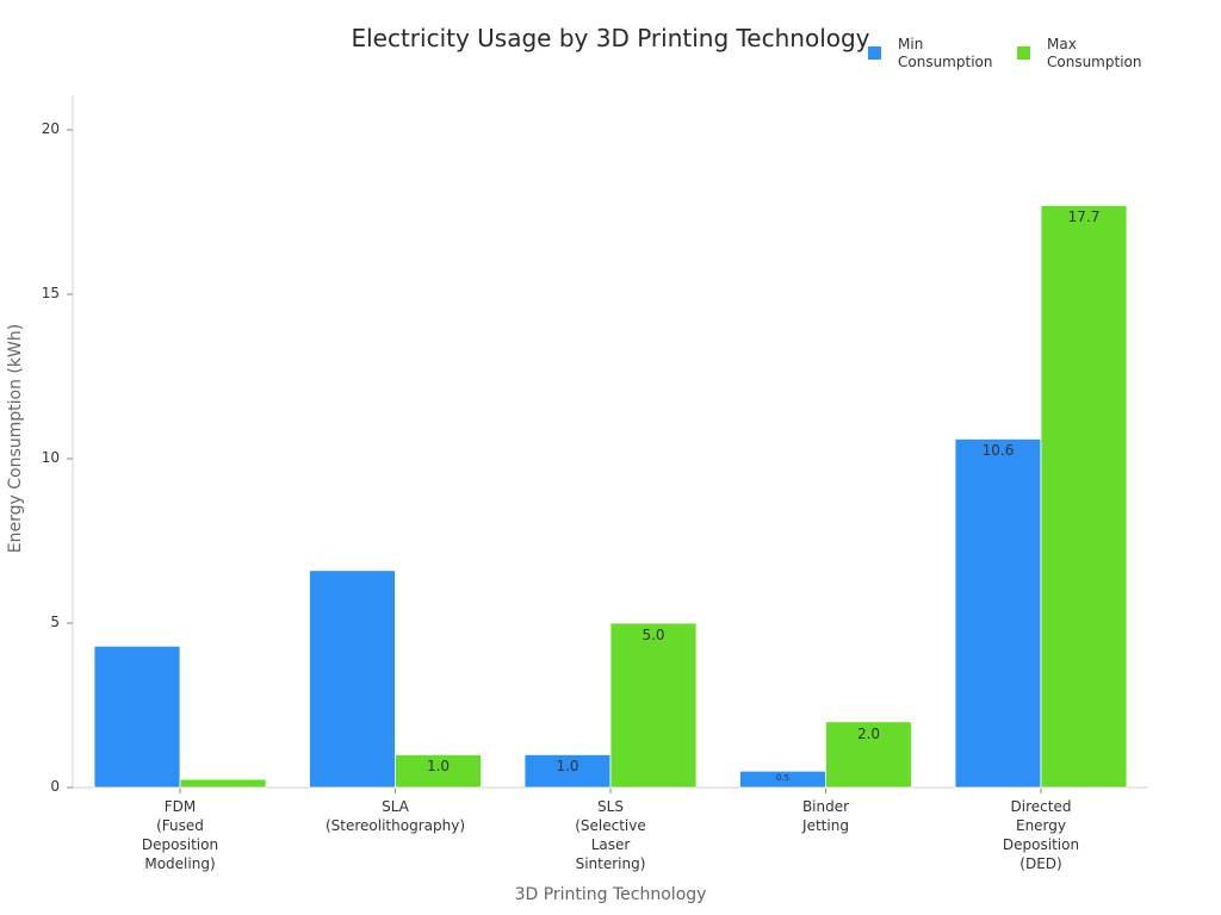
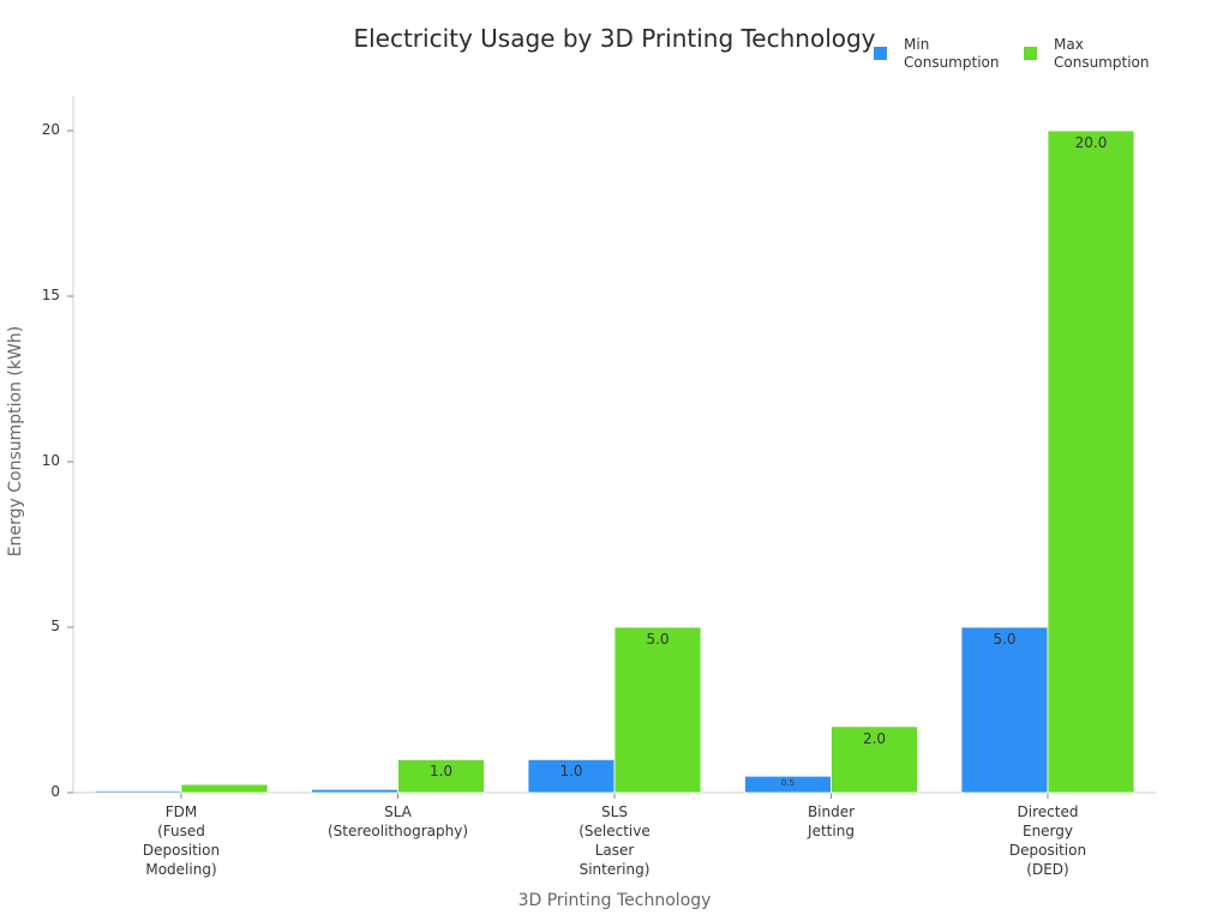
Min Consumption/FDM (Fused Deposition Modeling): 4.3 -> 0.1
Min Consumption/SLA (Stereolithography): 6.6 -> 0.1
Min Consumption/Directed Energy Deposition (DED): 10.6 -> 5.0
Max Consumption/Directed Energy Deposition (DED): 17.7 -> 20.0
